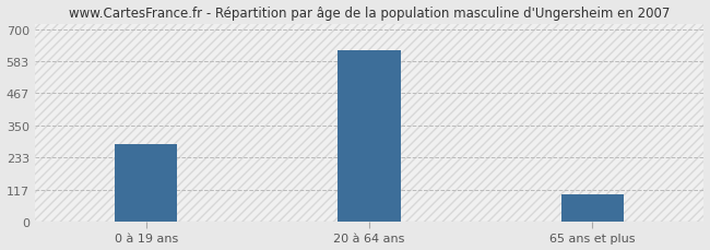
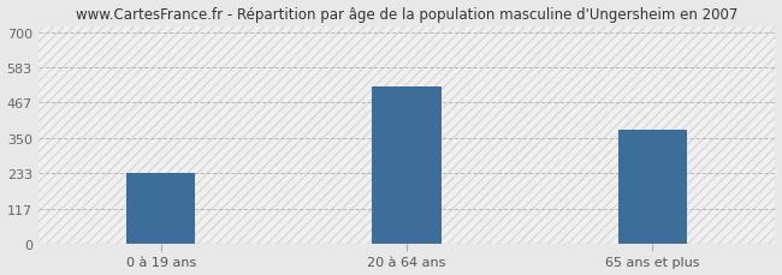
0 à 19 ans: 280 -> 235
20 à 64 ans: 622 -> 520
65 ans et plus: 98 -> 375
